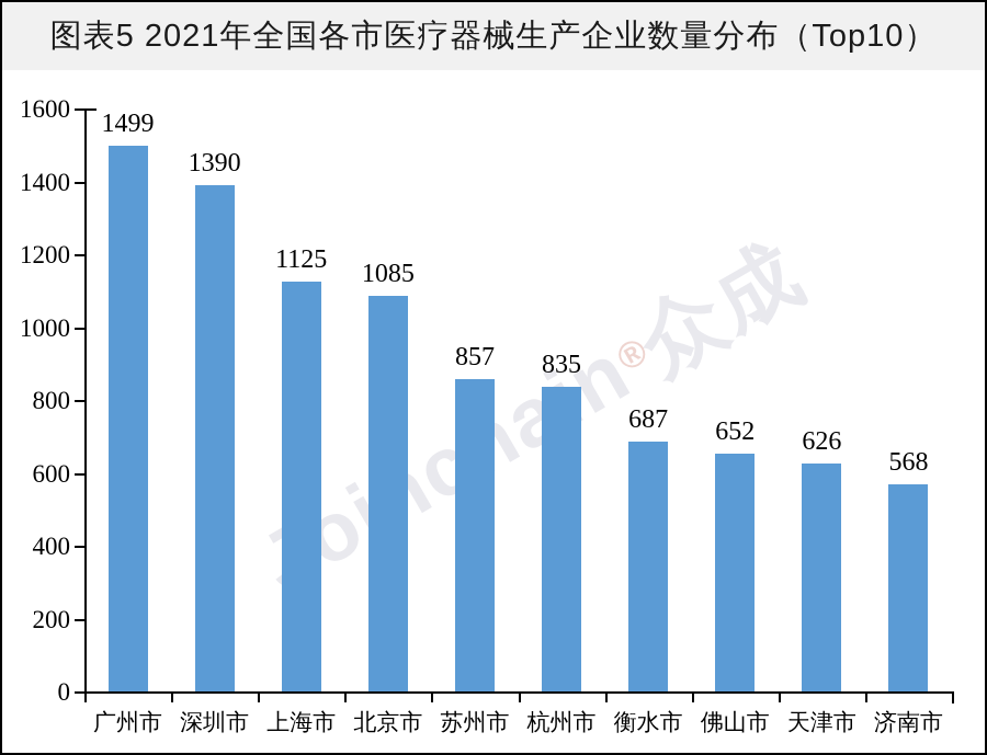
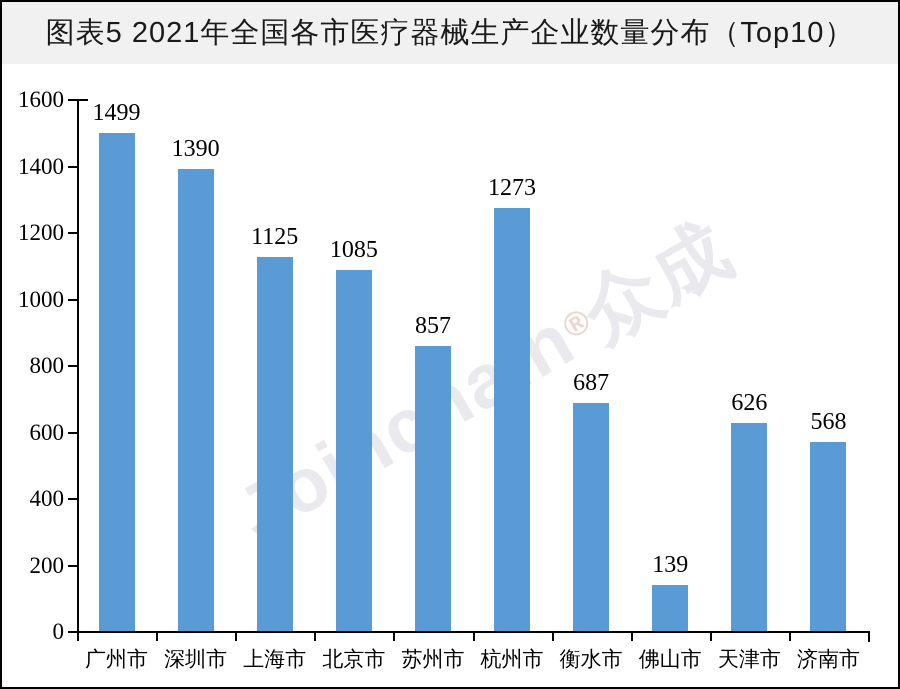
杭州市: 835 -> 1273
佛山市: 652 -> 139
